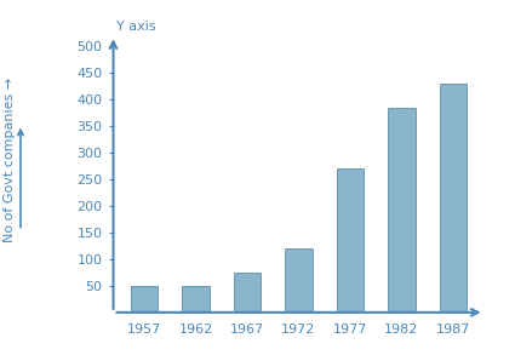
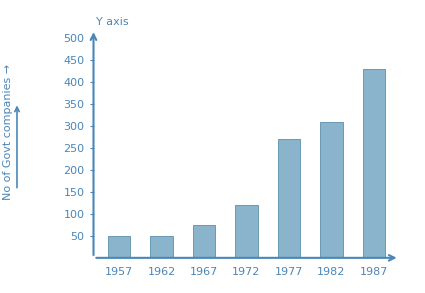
1982: 385 -> 310
